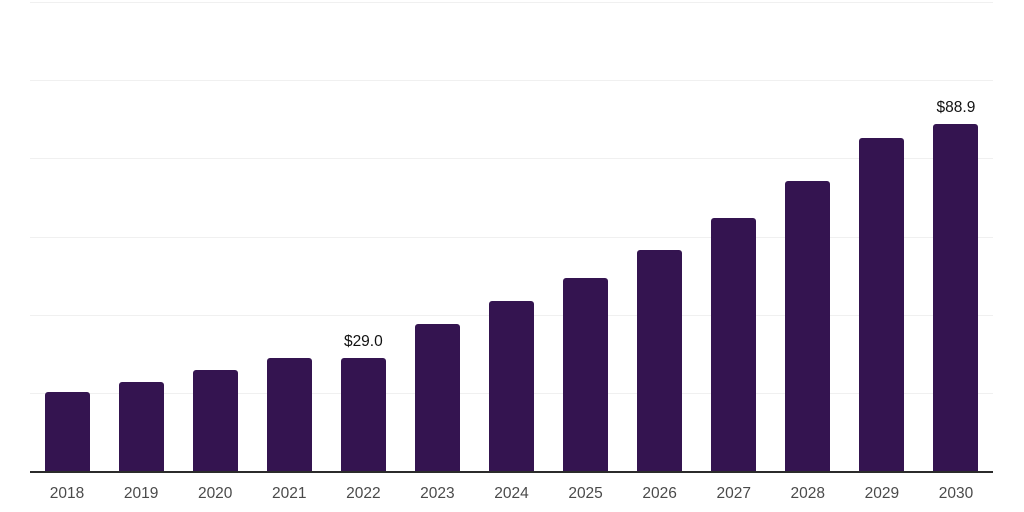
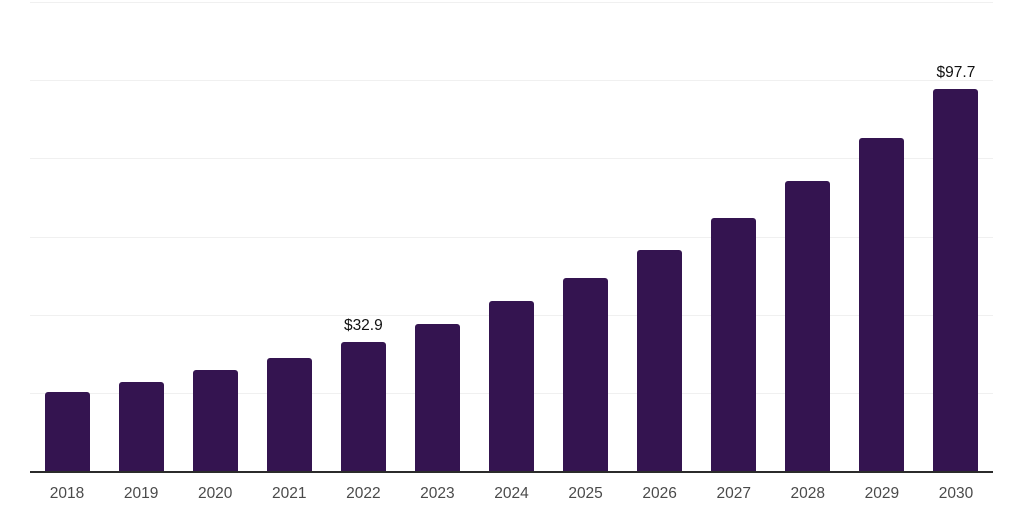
2022: $29.0 -> $32.9
2030: $88.9 -> $97.7
